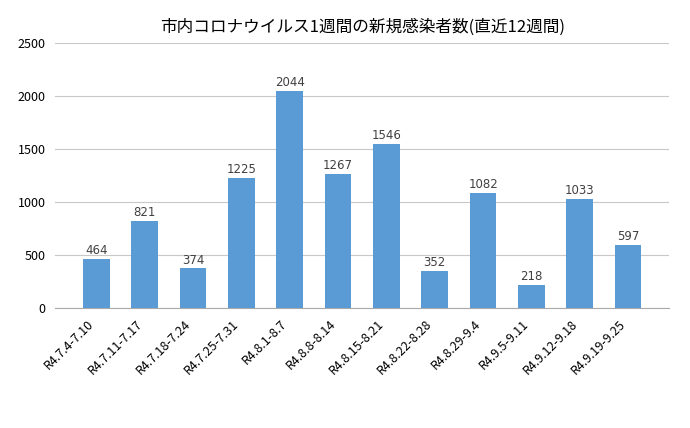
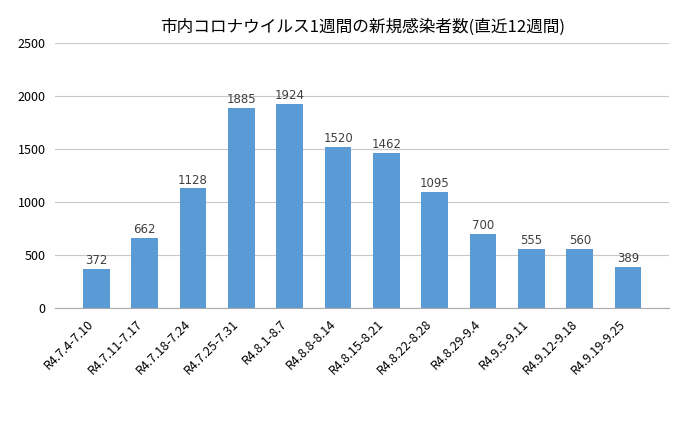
R4.7.4-7.10: 464 -> 372
R4.7.11-7.17: 821 -> 662
R4.7.18-7.24: 374 -> 1128
R4.7.25-7.31: 1225 -> 1885
R4.8.1-8.7: 2044 -> 1924
R4.8.8-8.14: 1267 -> 1520
R4.8.15-8.21: 1546 -> 1462
R4.8.22-8.28: 352 -> 1095
R4.8.29-9.4: 1082 -> 700
R4.9.5-9.11: 218 -> 555
R4.9.12-9.18: 1033 -> 560
R4.9.19-9.25: 597 -> 389
